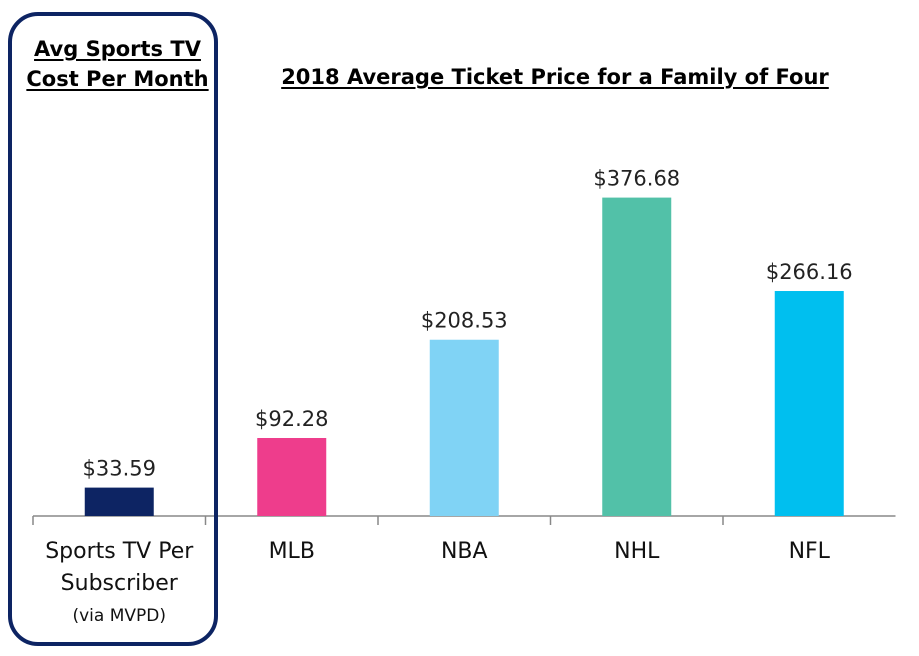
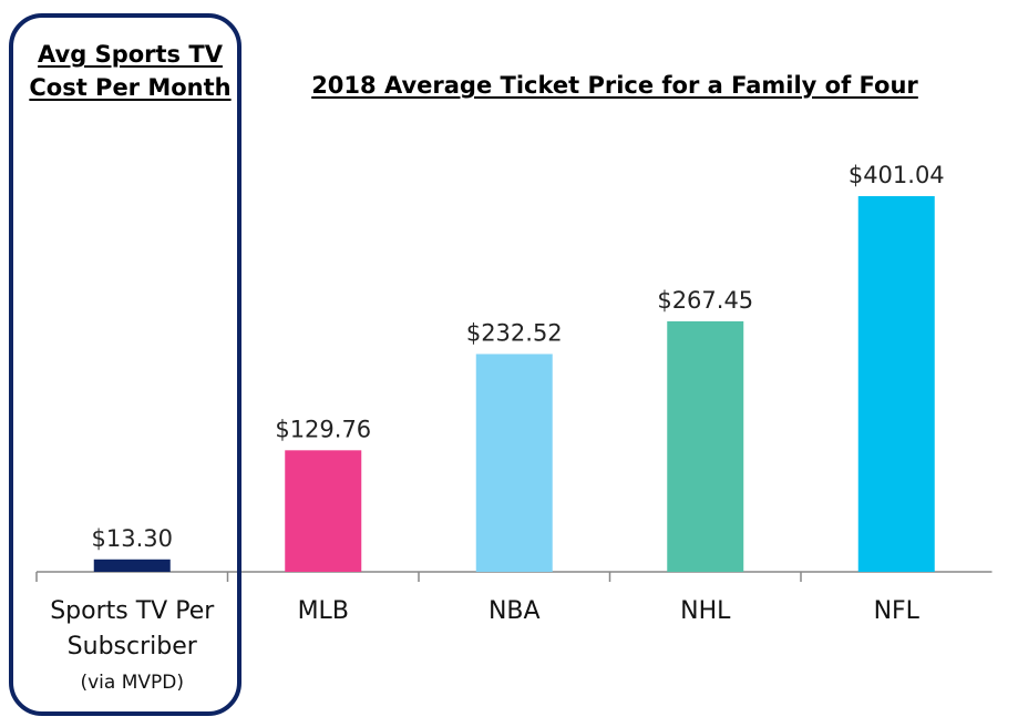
Sports TV Per Subscriber: $33.59 -> $13.30
MLB: $92.28 -> $129.76
NBA: $208.53 -> $232.52
NHL: $376.68 -> $267.45
NFL: $266.16 -> $401.04
